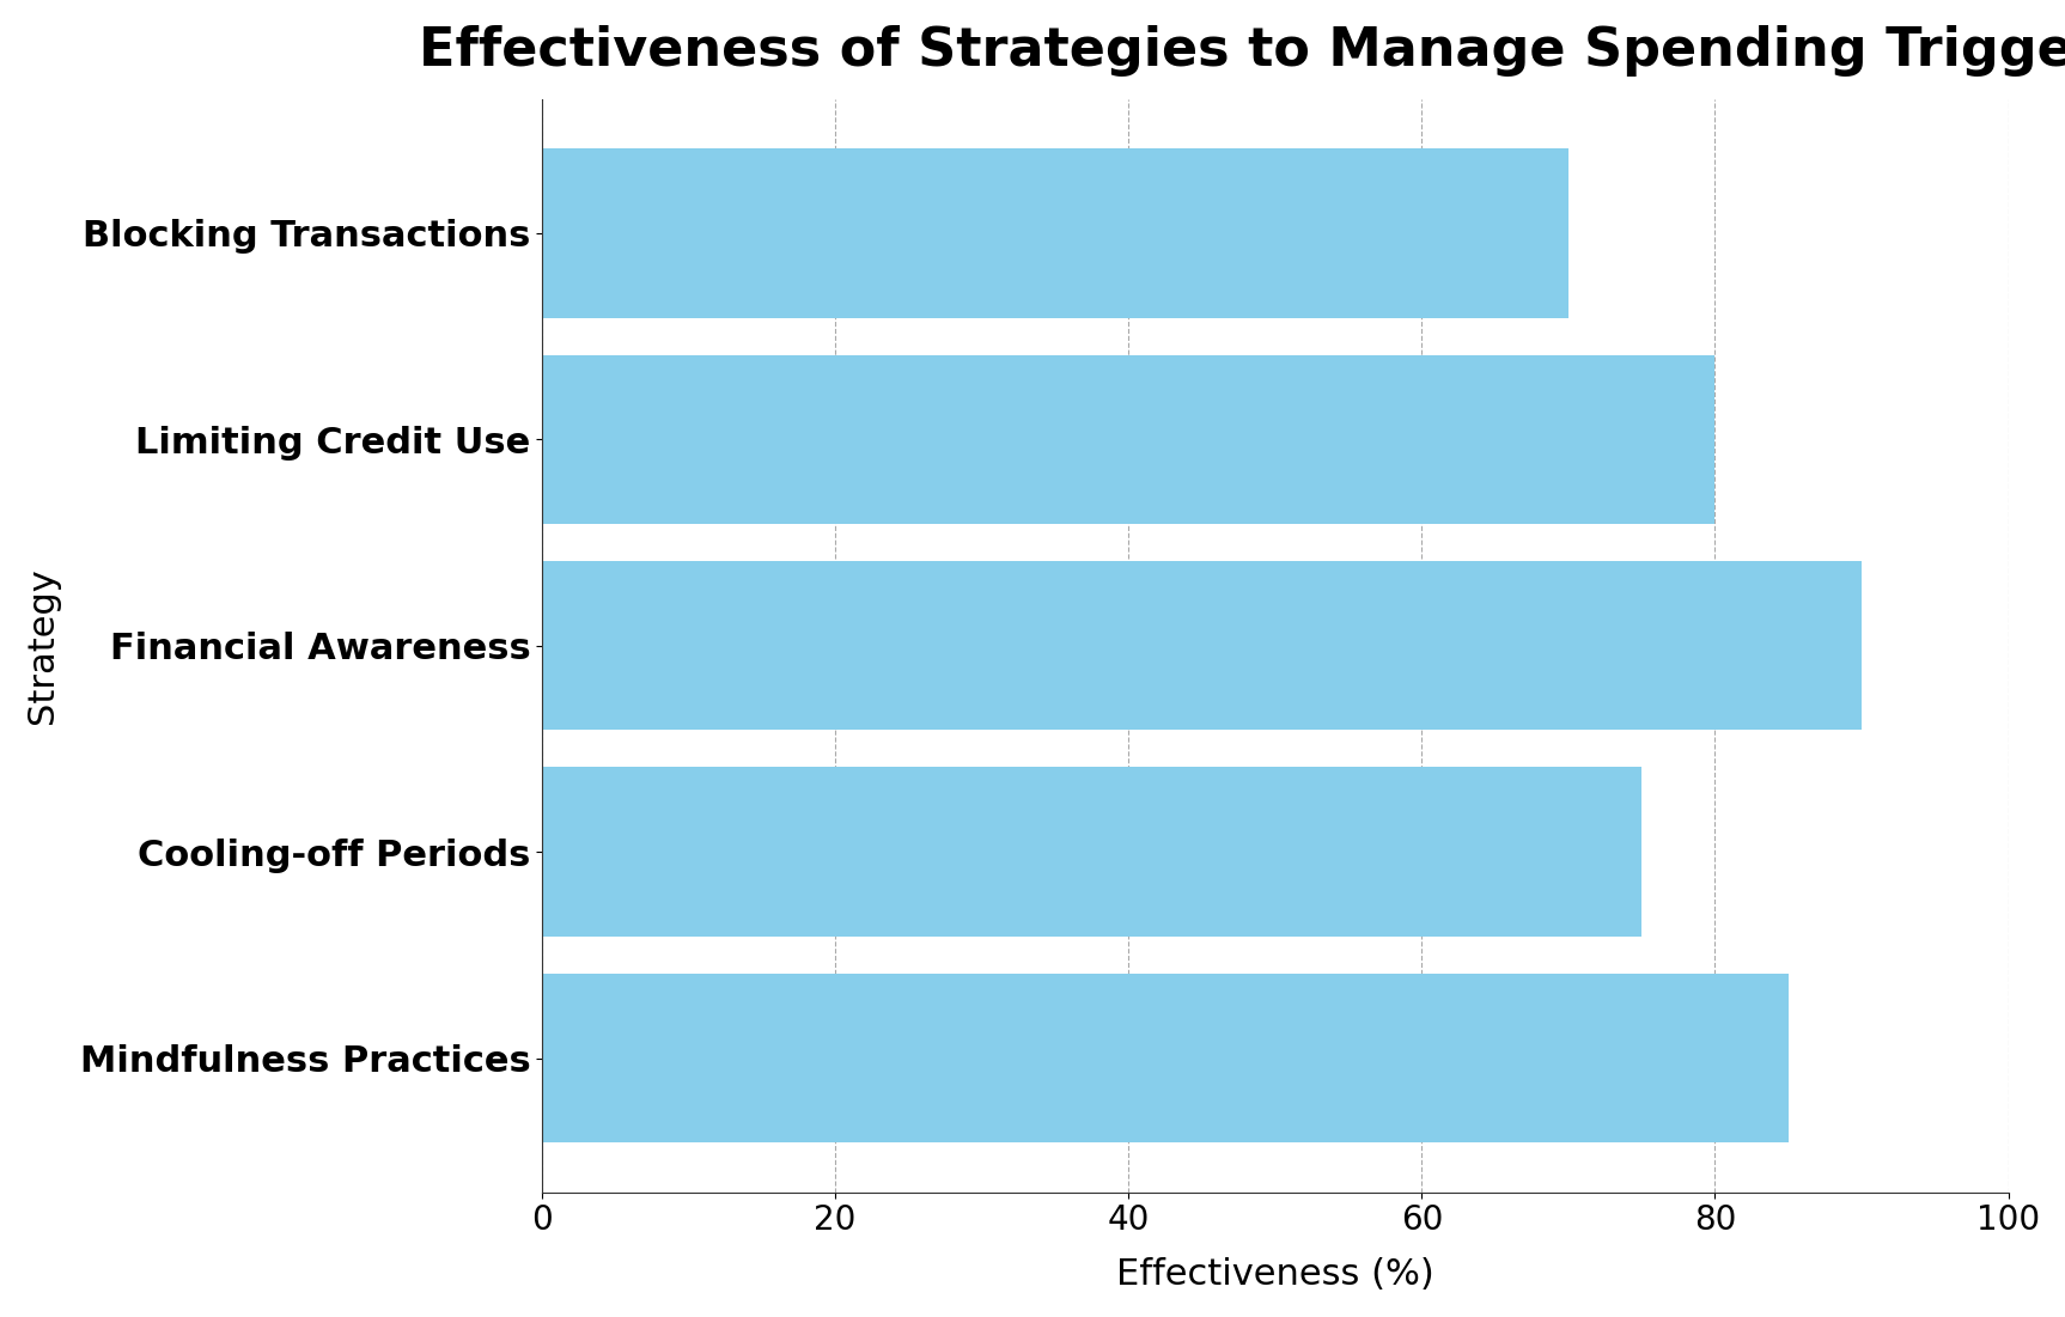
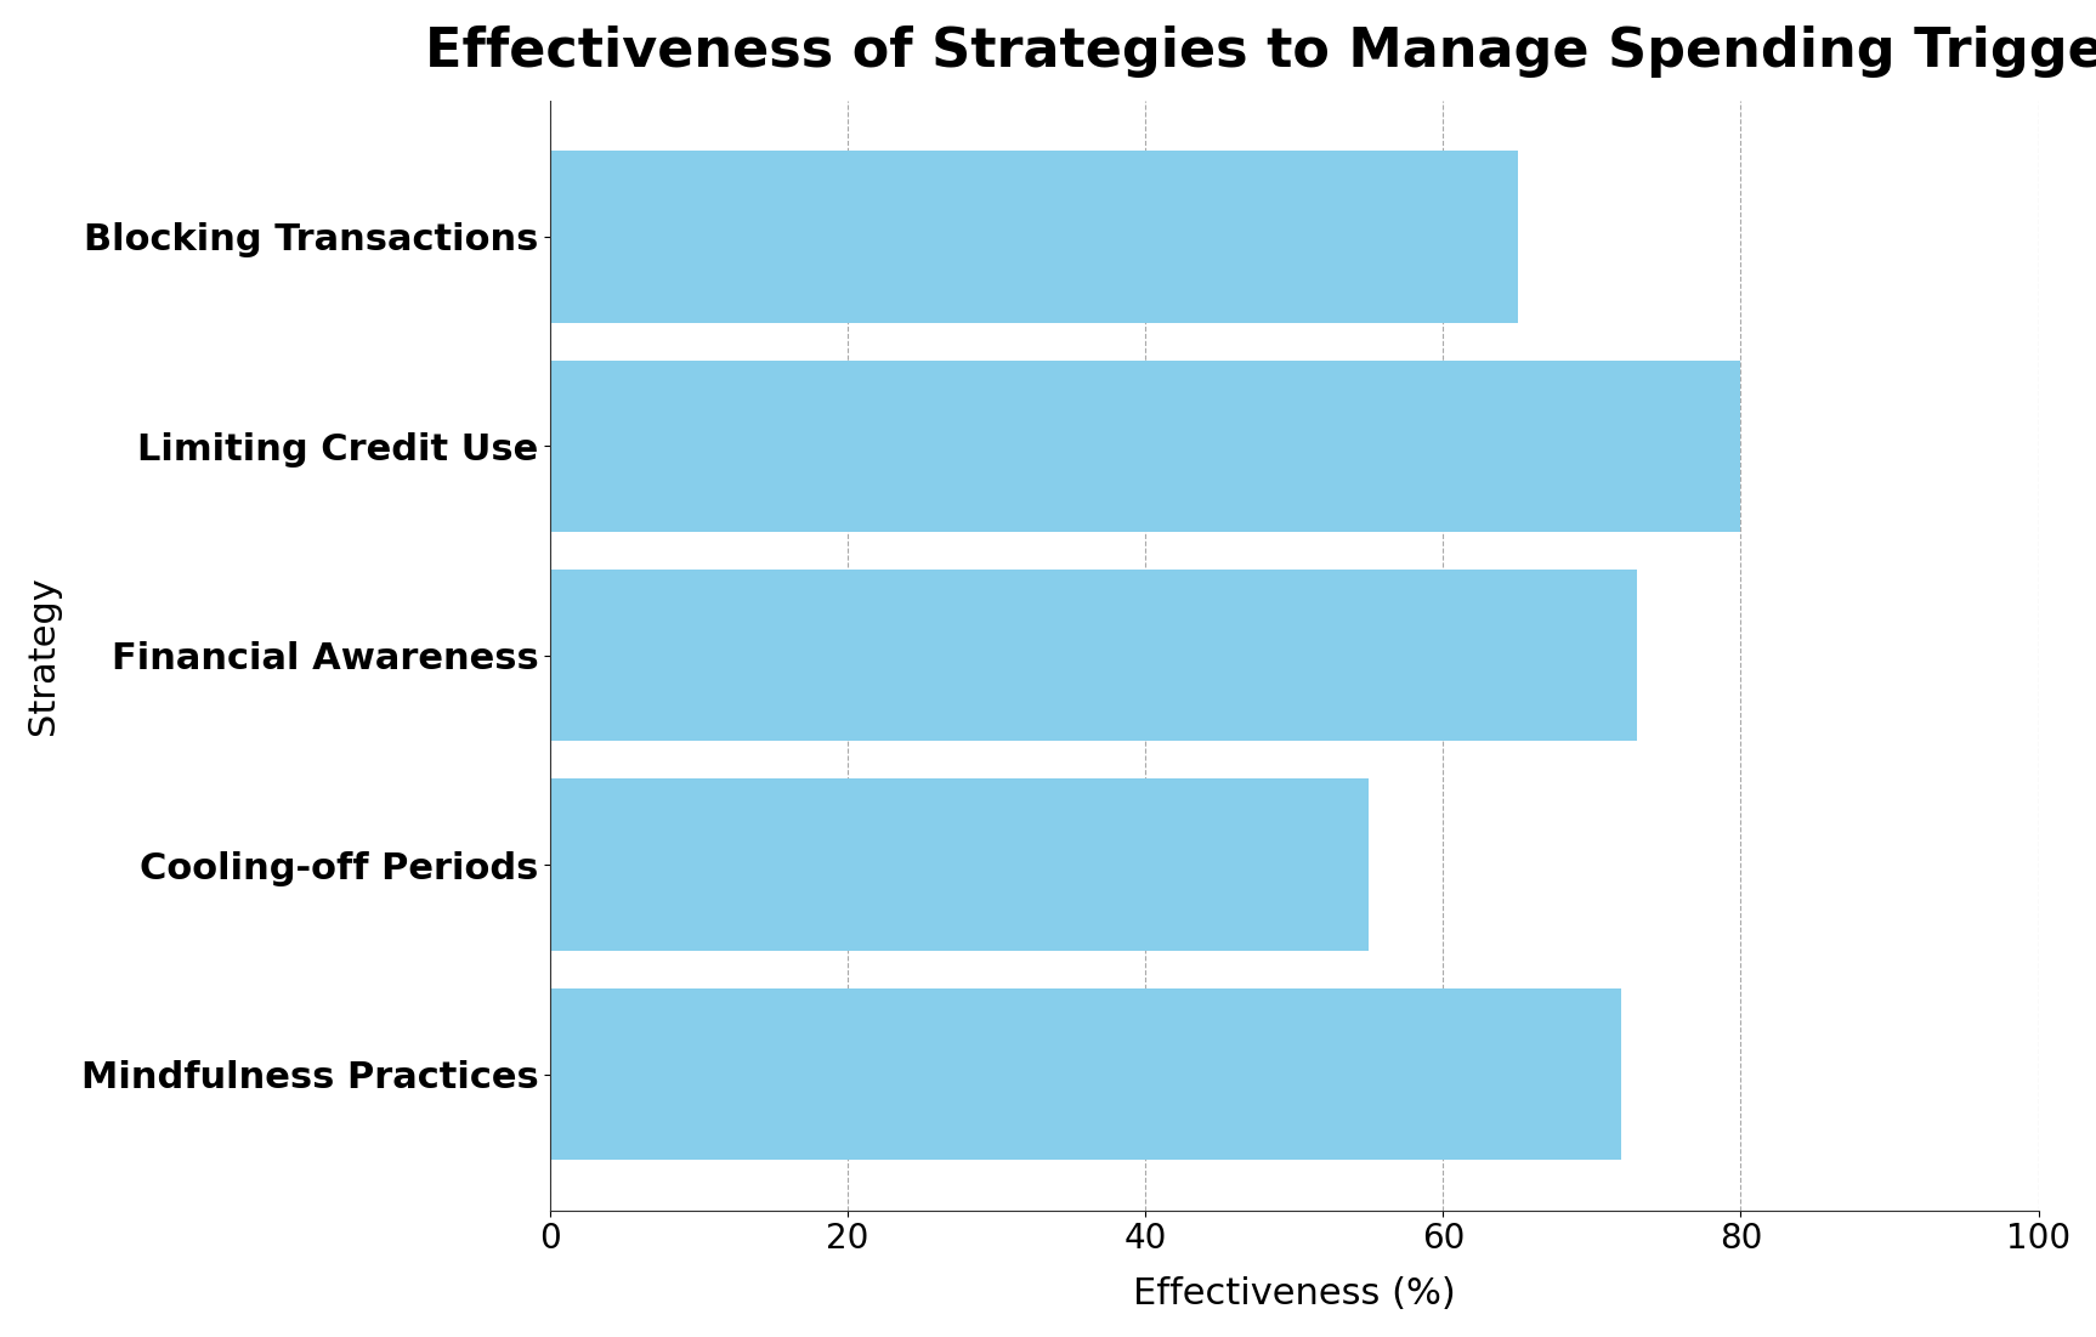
Blocking Transactions: 70 -> 65
Financial Awareness: 90 -> 73
Cooling-off Periods: 75 -> 55
Mindfulness Practices: 85 -> 72
